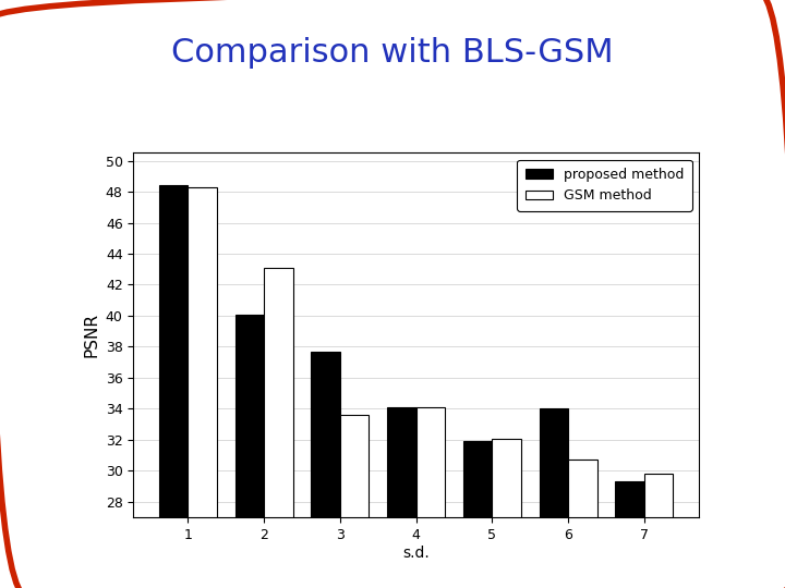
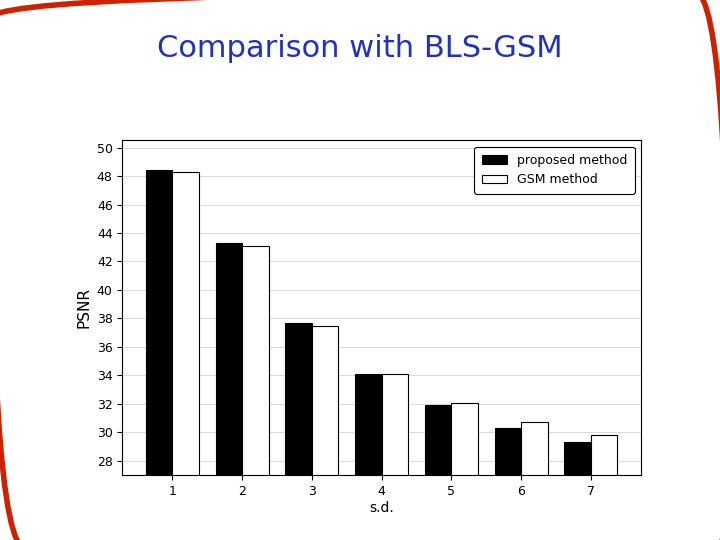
proposed method/2: 40.1 -> 43.3
GSM method/3: 33.6 -> 37.5
proposed method/6: 34.0 -> 30.3
